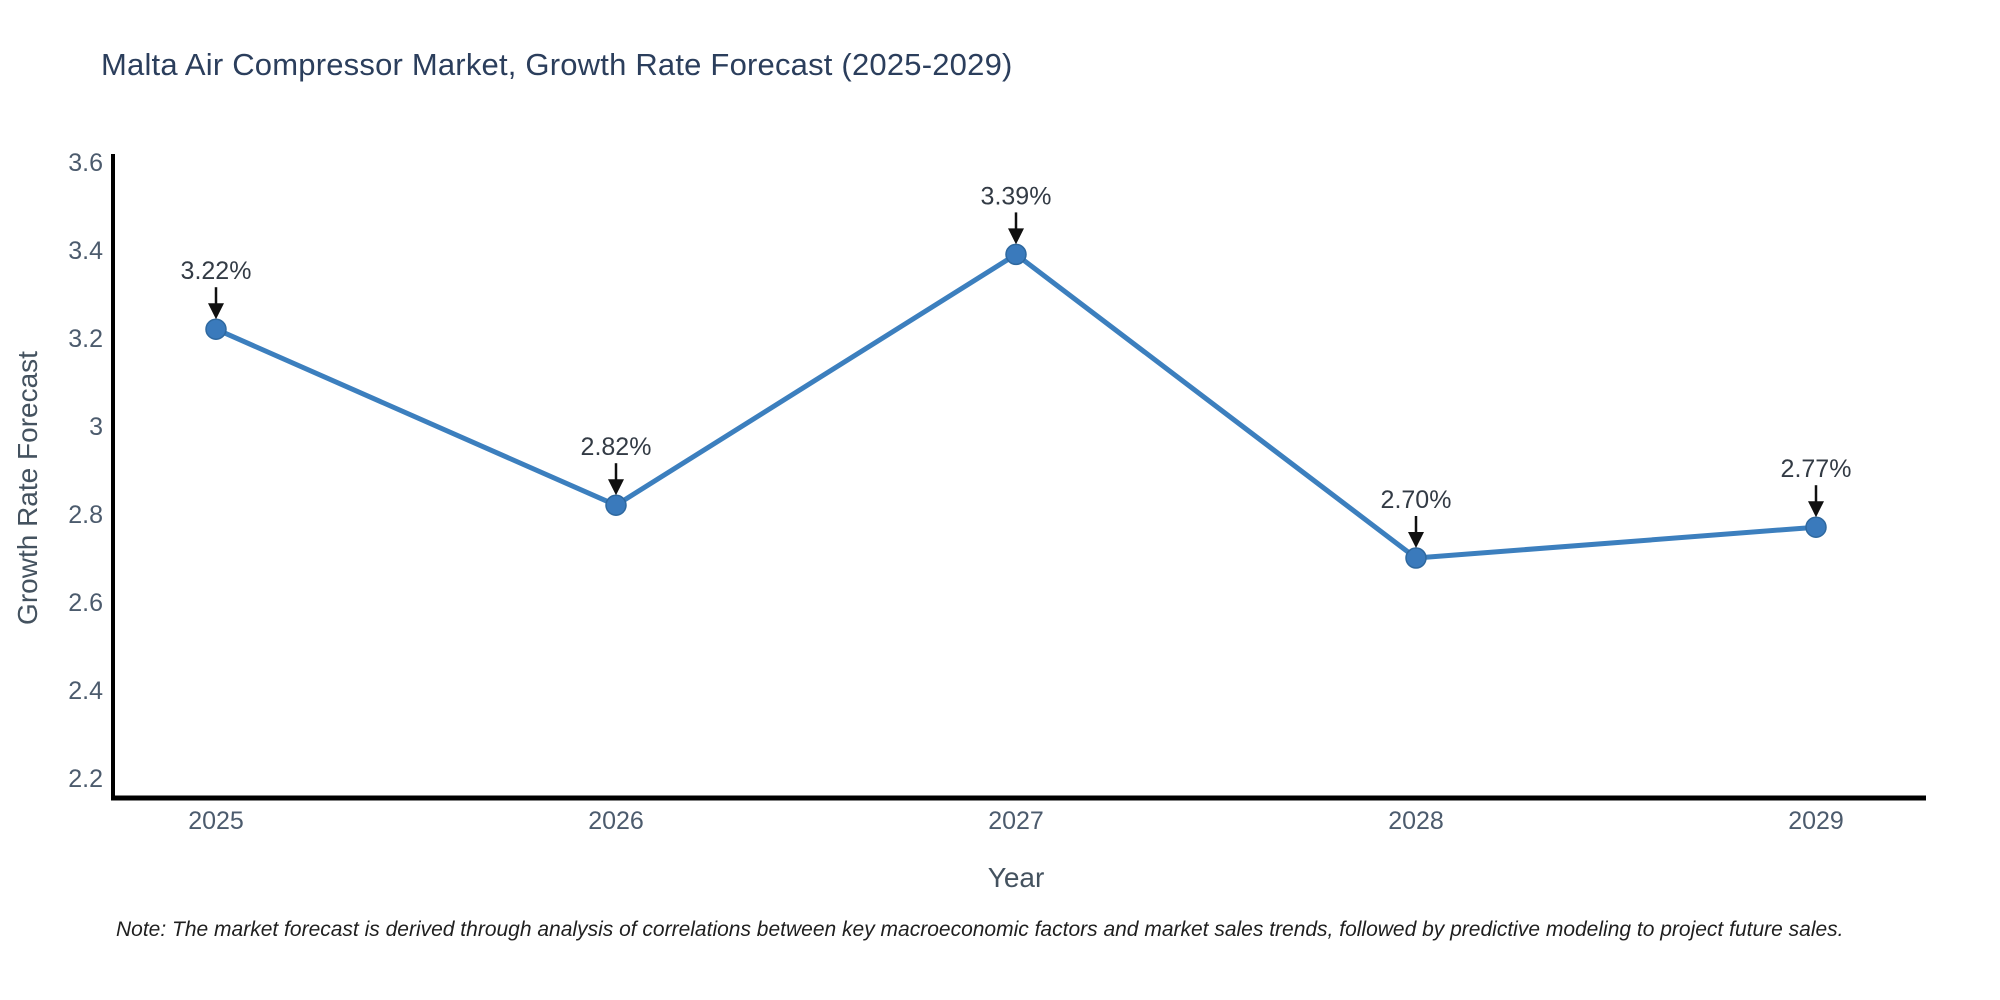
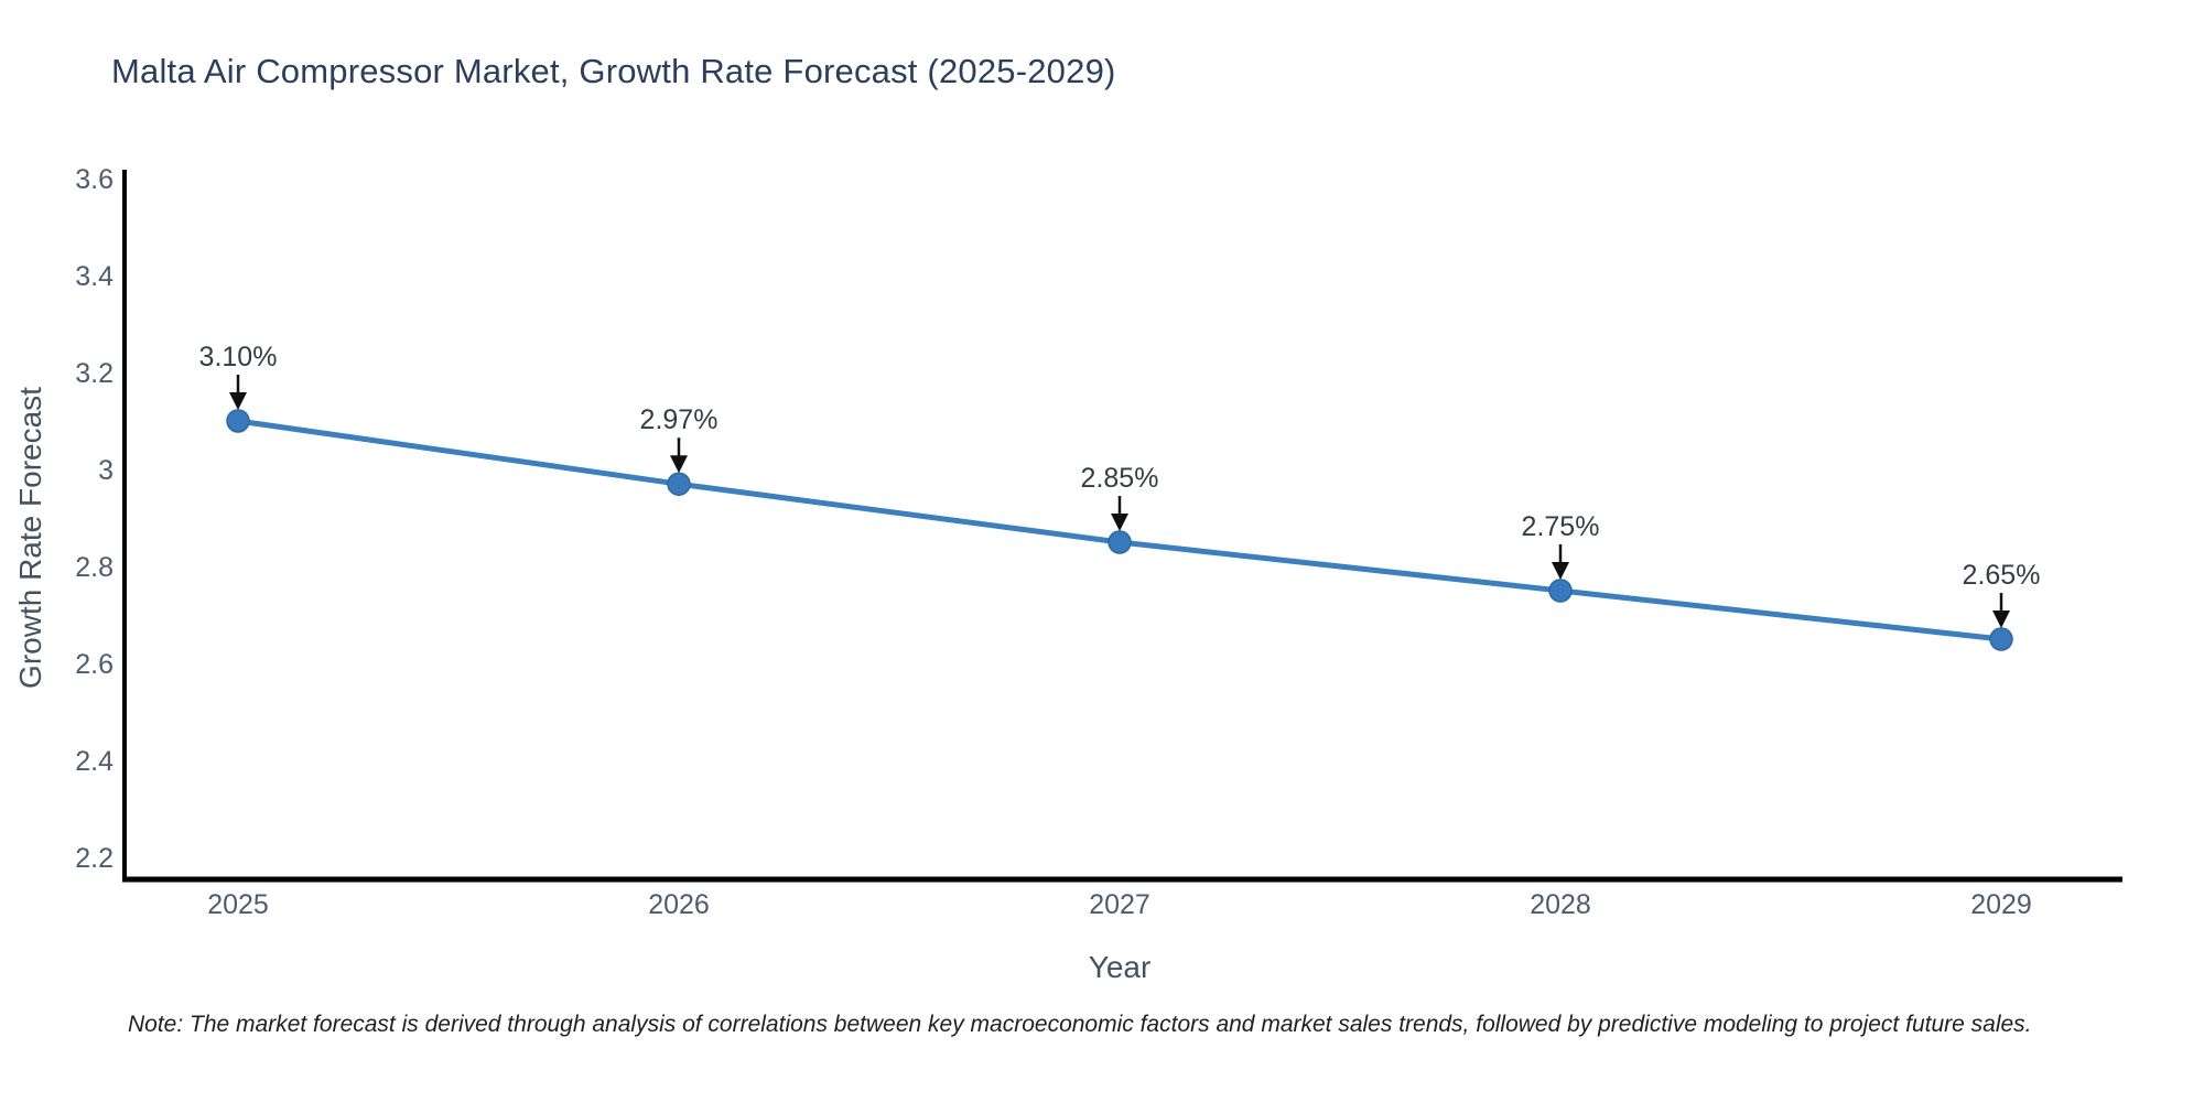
2025: 3.22% -> 3.10%
2026: 2.82% -> 2.97%
2027: 3.39% -> 2.85%
2028: 2.70% -> 2.75%
2029: 2.77% -> 2.65%
